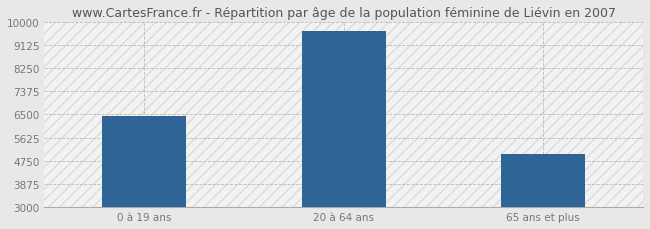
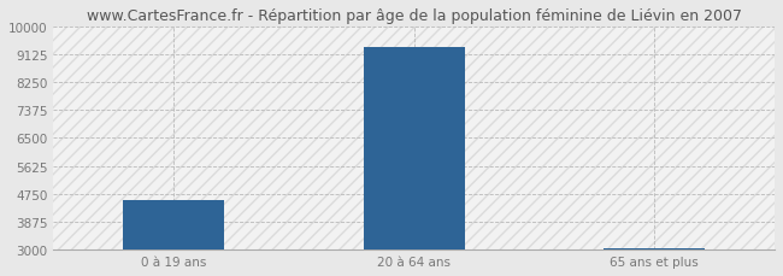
0 à 19 ans: 6450 -> 4550
20 à 64 ans: 9650 -> 9350
65 ans et plus: 5000 -> 3060
